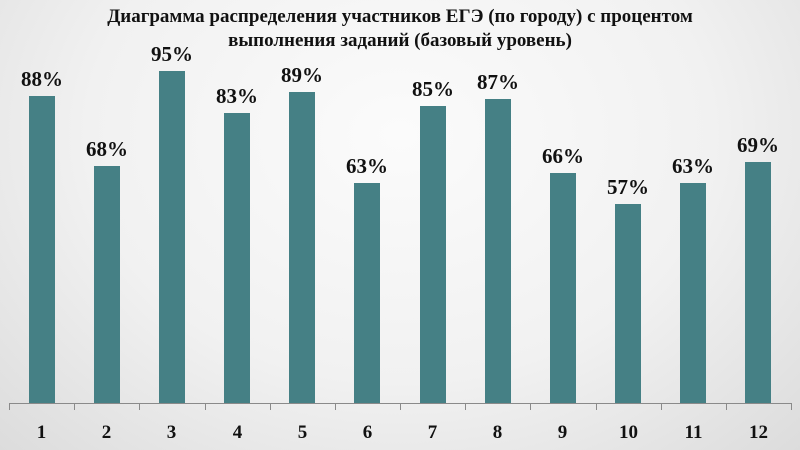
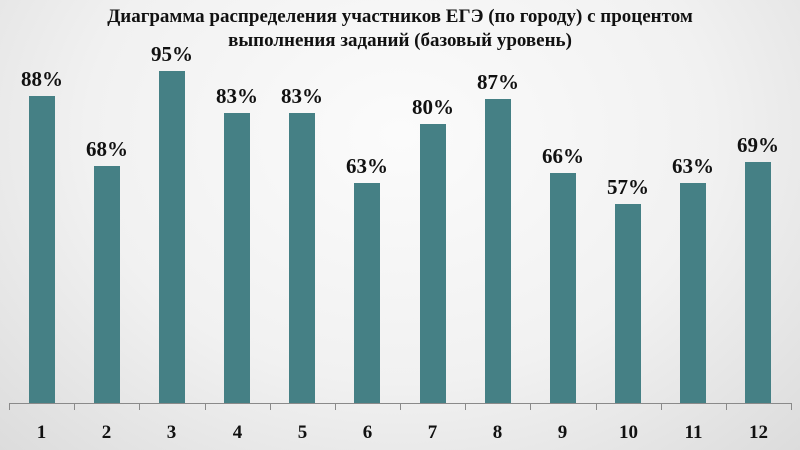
5: 89% -> 83%
7: 85% -> 80%
